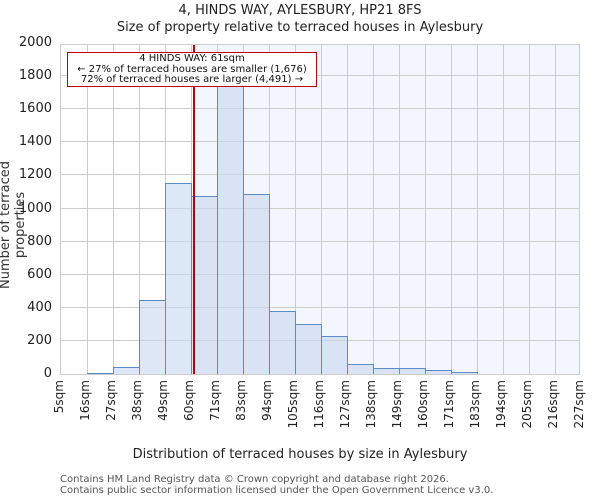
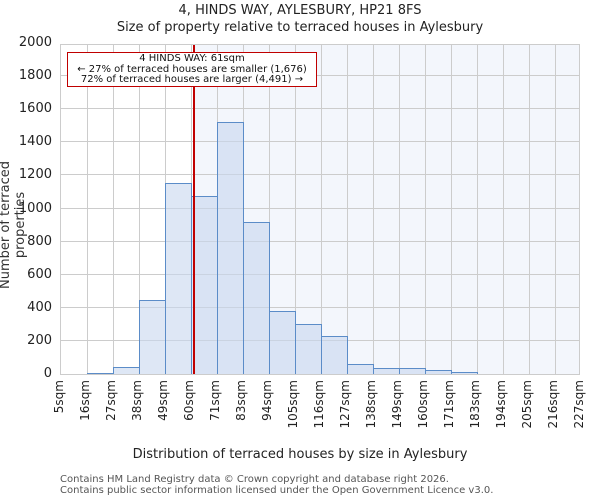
71sqm: 1820 -> 1520
83sqm: 1090 -> 920
